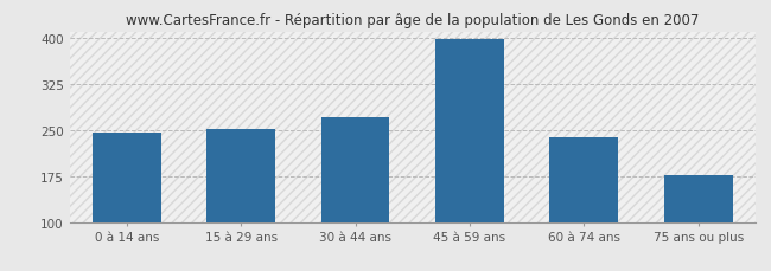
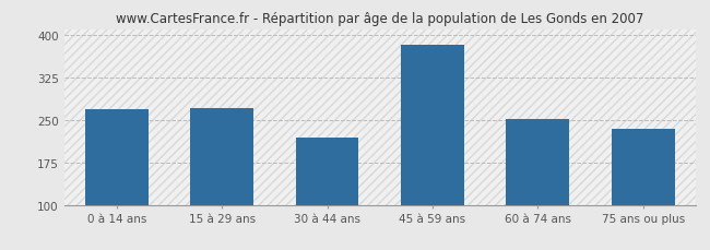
0 à 14 ans: 245 -> 268
15 à 29 ans: 251 -> 270
30 à 44 ans: 271 -> 218
45 à 59 ans: 397 -> 382
60 à 74 ans: 238 -> 252
75 ans ou plus: 176 -> 234
